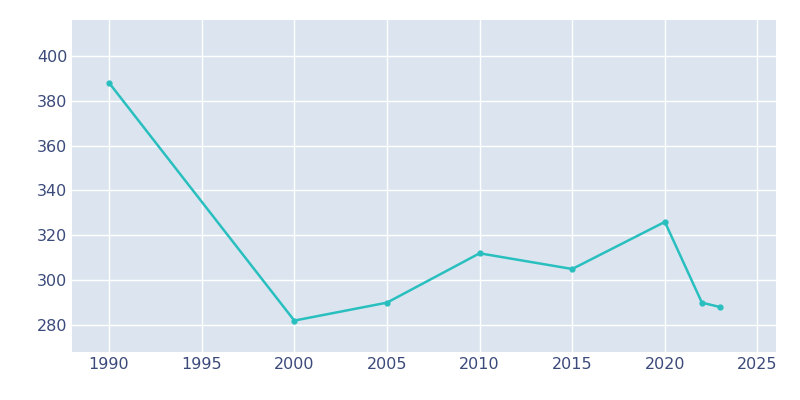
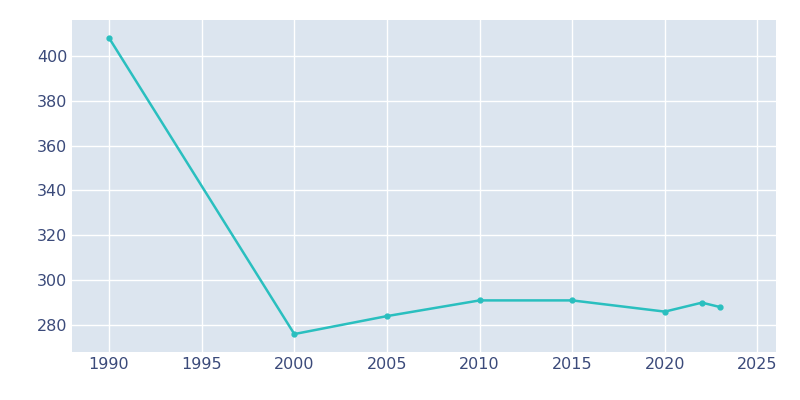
1990: 388 -> 408
2000: 282 -> 276
2005: 290 -> 284
2010: 312 -> 291
2015: 305 -> 291
2020: 326 -> 286
